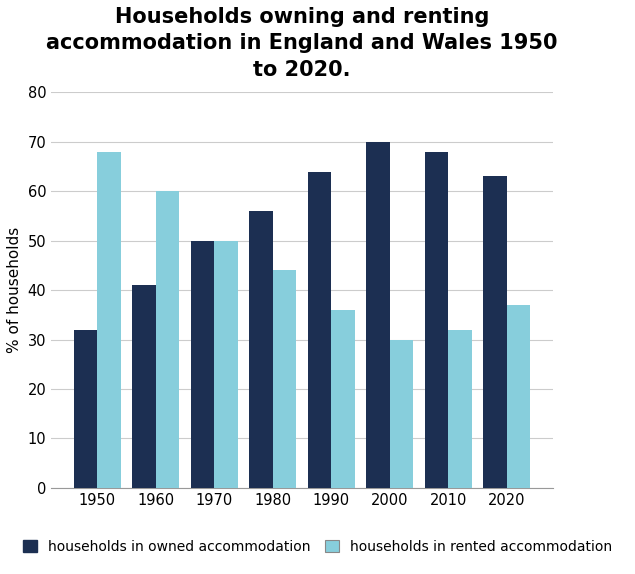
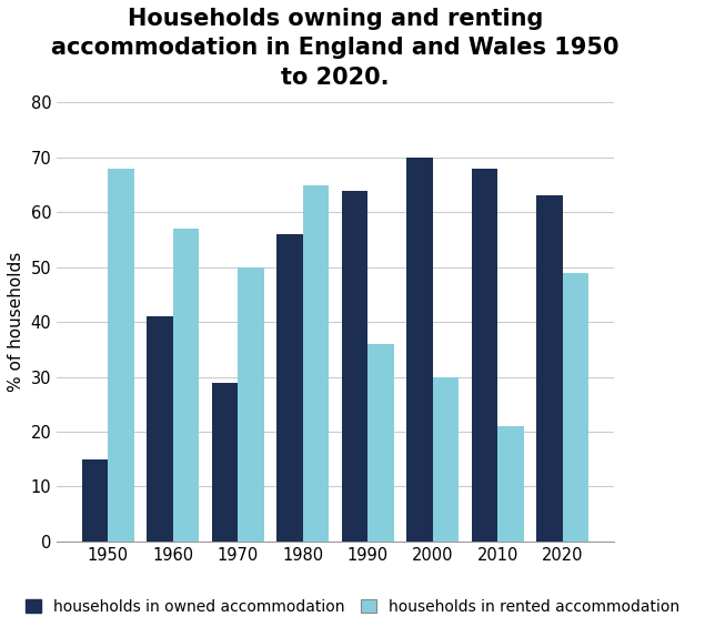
households in owned accommodation/1950: 32 -> 15
households in rented accommodation/1960: 60 -> 57
households in owned accommodation/1970: 50 -> 29
households in rented accommodation/1980: 44 -> 65
households in rented accommodation/2010: 32 -> 21
households in rented accommodation/2020: 37 -> 49
